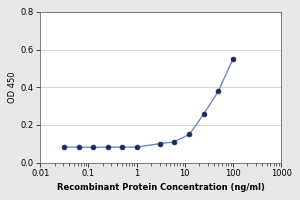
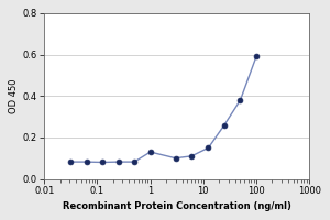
1: 0.08 -> 0.13
100: 0.55 -> 0.59
